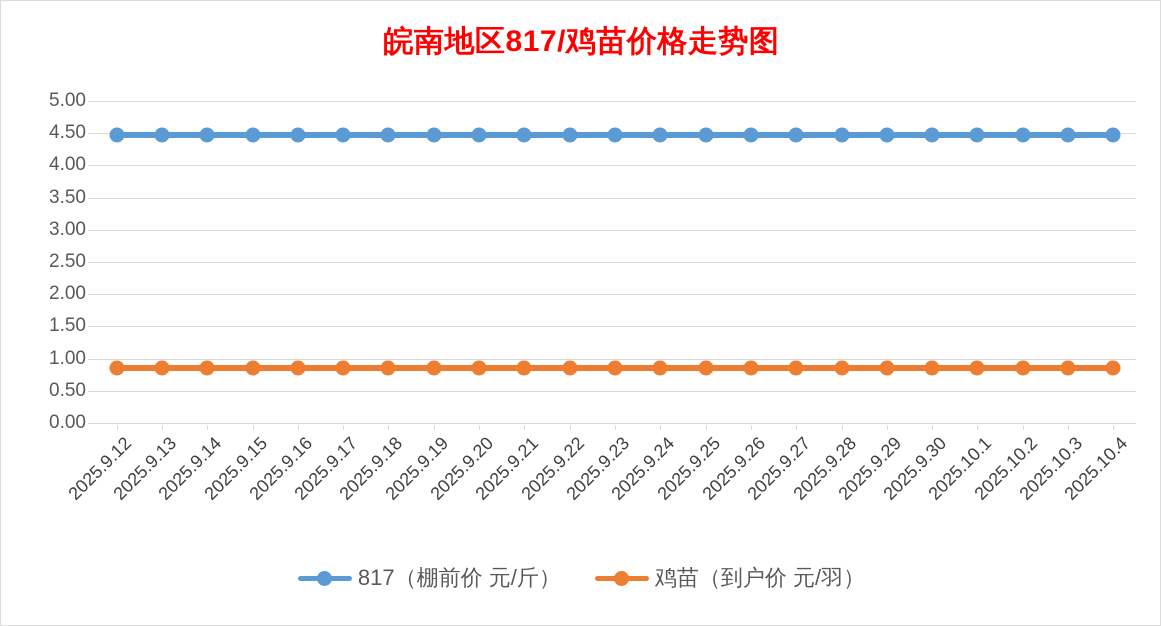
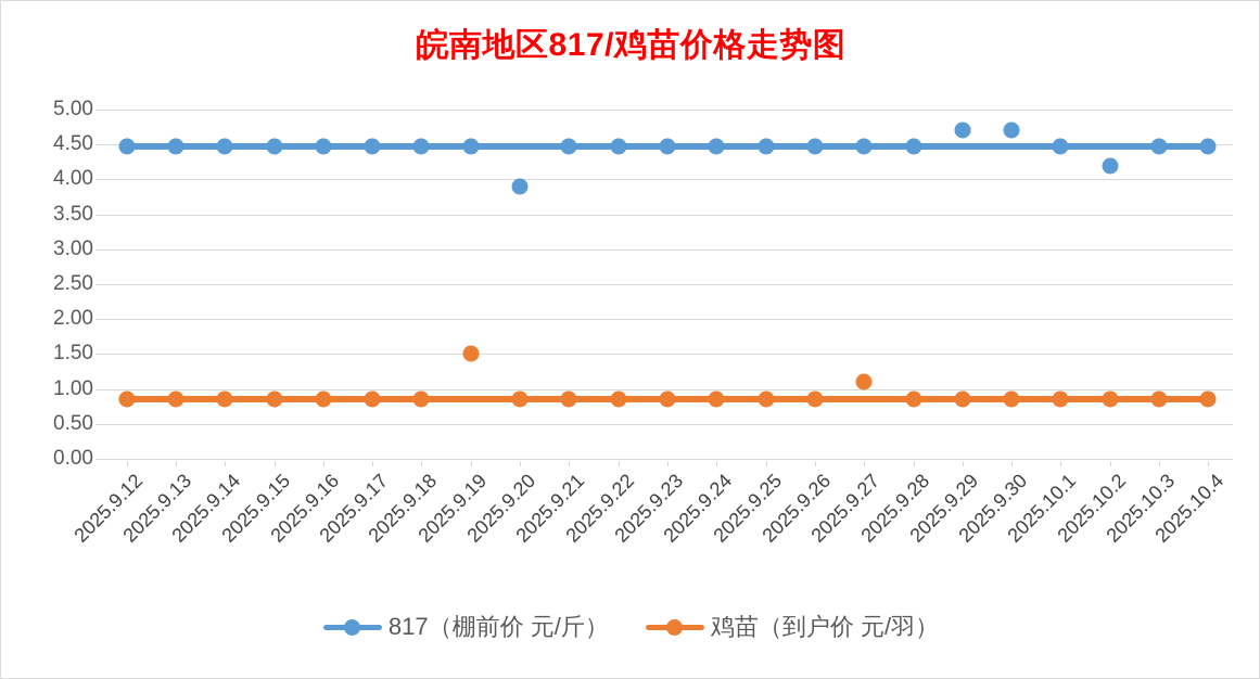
鸡苗（到户价 元/羽）/2025.9.19: 0.8 -> 1.5
817（棚前价 元/斤）/2025.9.20: 4.5 -> 3.9
鸡苗（到户价 元/羽）/2025.9.27: 0.8 -> 1.1
817（棚前价 元/斤）/2025.9.29: 4.5 -> 4.7
817（棚前价 元/斤）/2025.9.30: 4.5 -> 4.7
817（棚前价 元/斤）/2025.10.2: 4.5 -> 4.2
